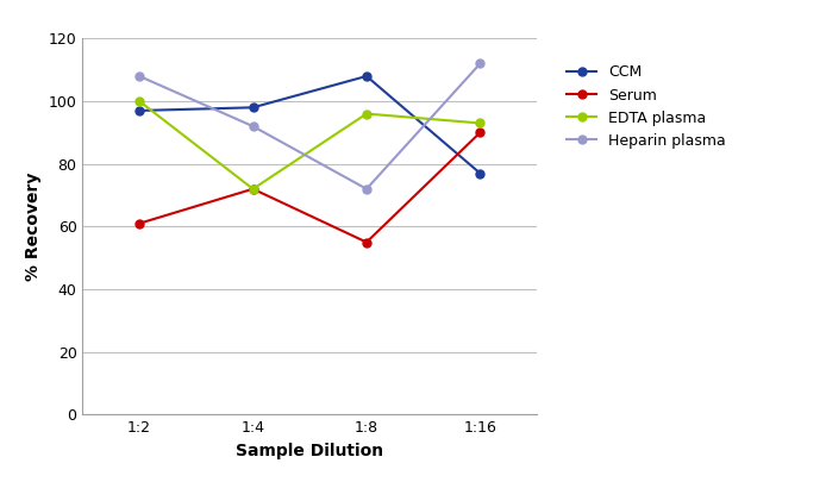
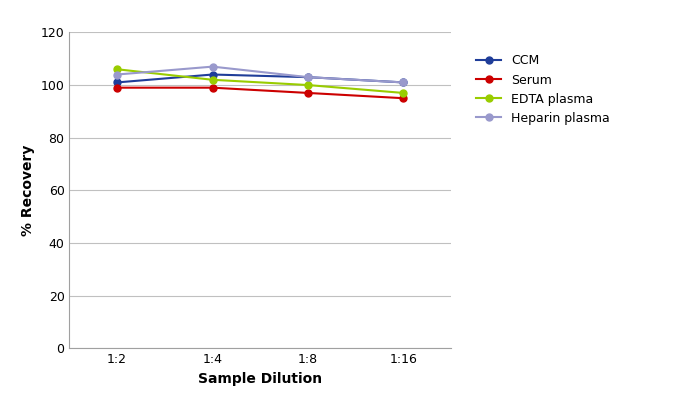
CCM/1:2: 97 -> 101
Serum/1:2: 61 -> 99
EDTA plasma/1:2: 100 -> 106
Heparin plasma/1:2: 108 -> 104
CCM/1:4: 98 -> 104
Serum/1:4: 72 -> 99
EDTA plasma/1:4: 72 -> 102
Heparin plasma/1:4: 92 -> 107
CCM/1:8: 108 -> 103
Serum/1:8: 55 -> 97
EDTA plasma/1:8: 96 -> 100
Heparin plasma/1:8: 72 -> 103
CCM/1:16: 77 -> 101
Serum/1:16: 90 -> 95
EDTA plasma/1:16: 93 -> 97
Heparin plasma/1:16: 112 -> 101
